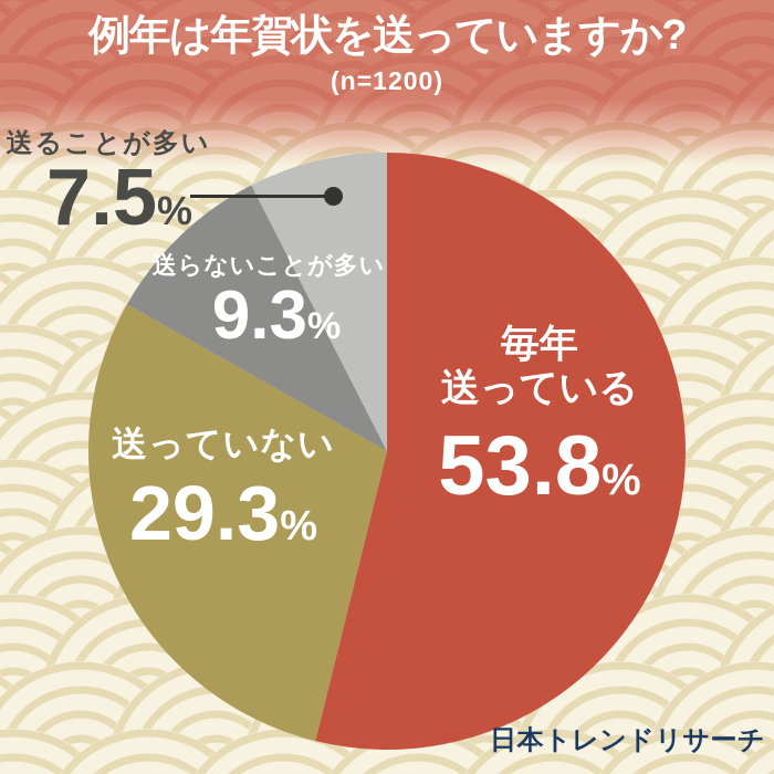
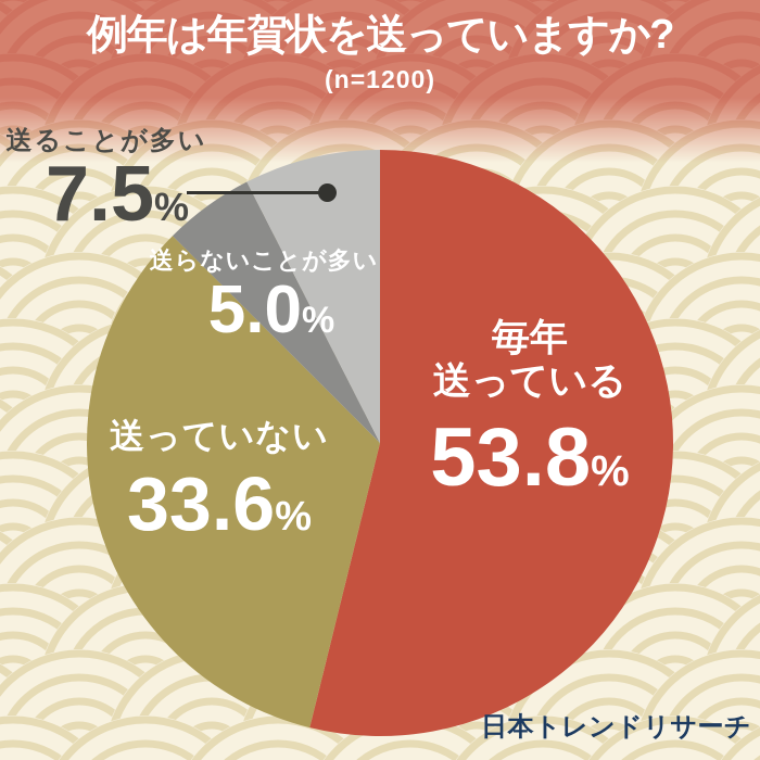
送っていない: 29.3 -> 33.6
送らないことが多い: 9.3 -> 5.0
